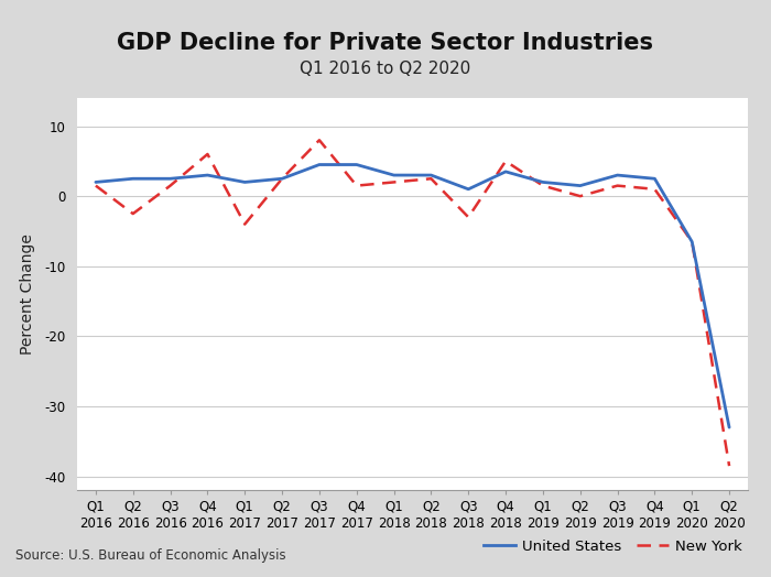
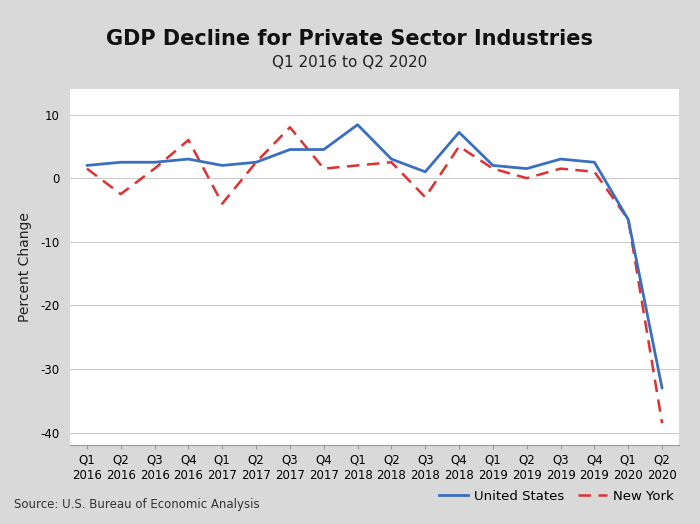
United States/Q1 2018: 3.0 -> 8.4
United States/Q4 2018: 3.5 -> 7.2
